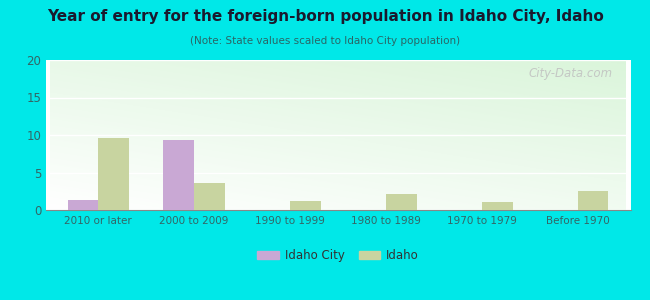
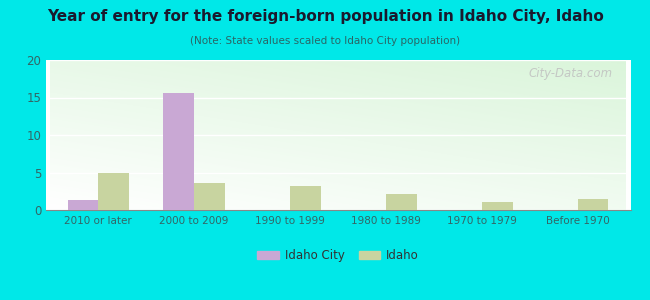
Idaho/2010 or later: 9.6 -> 5.0
Idaho City/2000 to 2009: 9.4 -> 15.6
Idaho/1990 to 1999: 1.2 -> 3.2
Idaho/Before 1970: 2.6 -> 1.5
